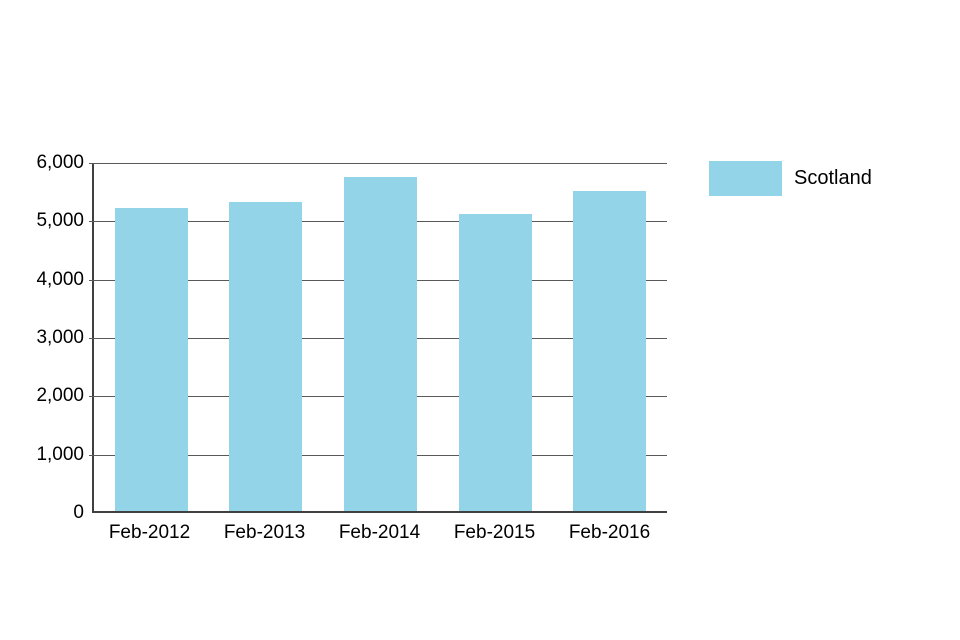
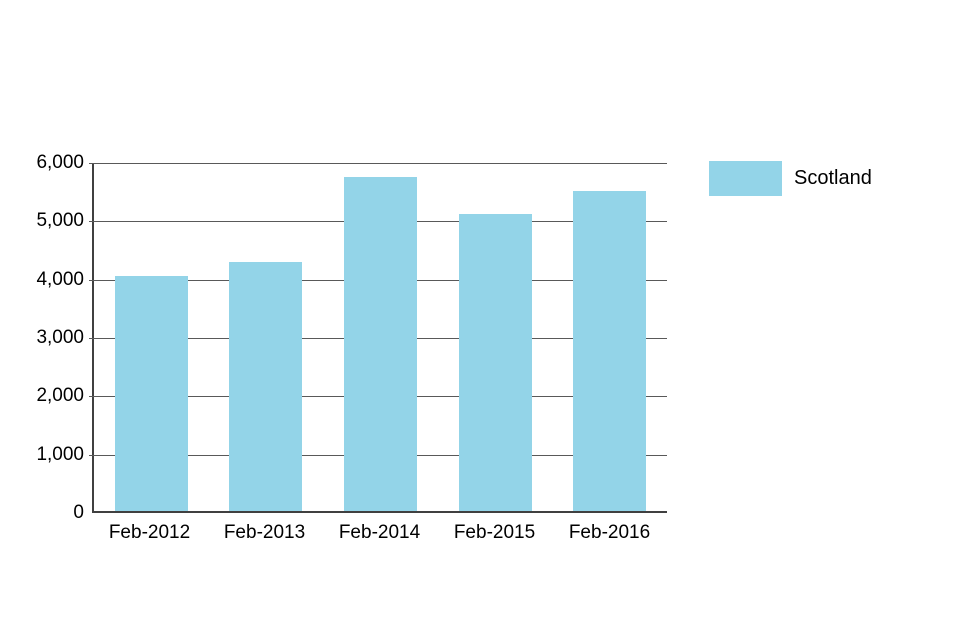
Feb-2012: 5200 -> 4000
Feb-2013: 5300 -> 4300
